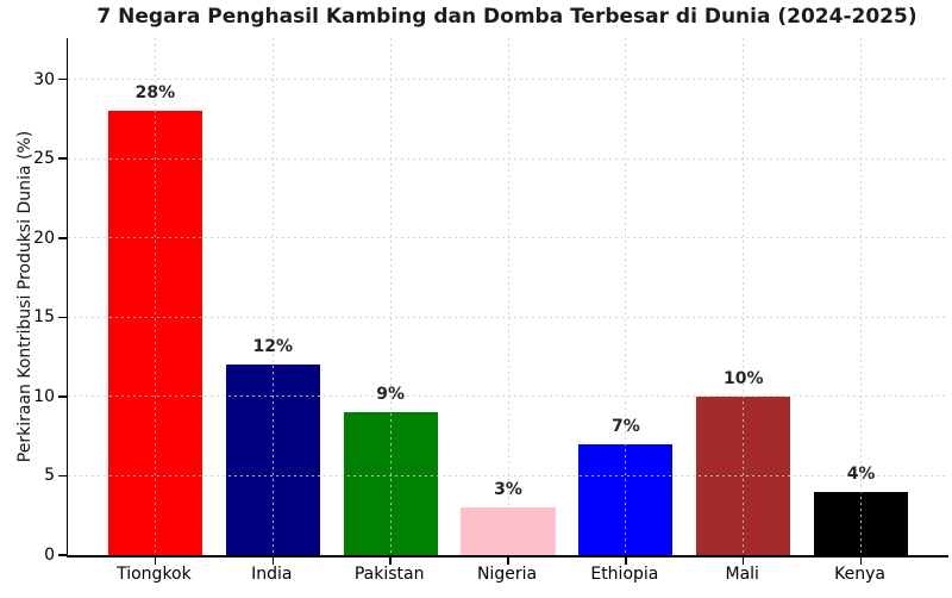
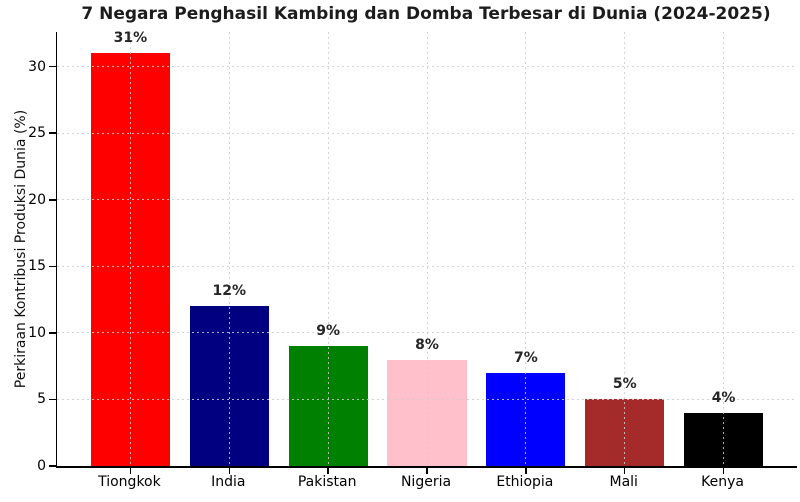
Tiongkok: 28% -> 31%
Nigeria: 3% -> 8%
Mali: 10% -> 5%
